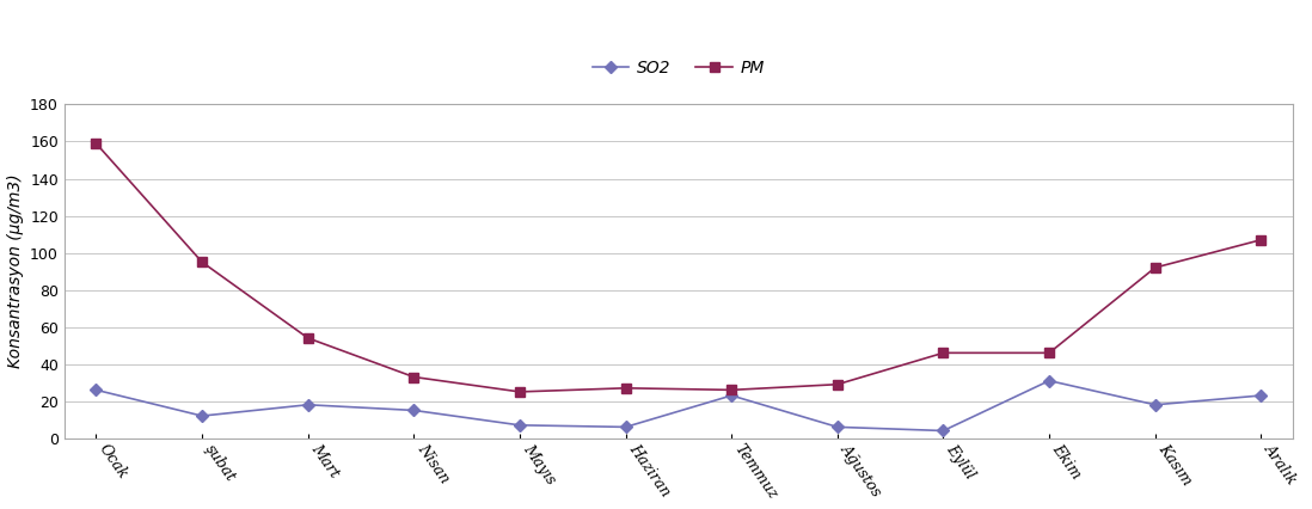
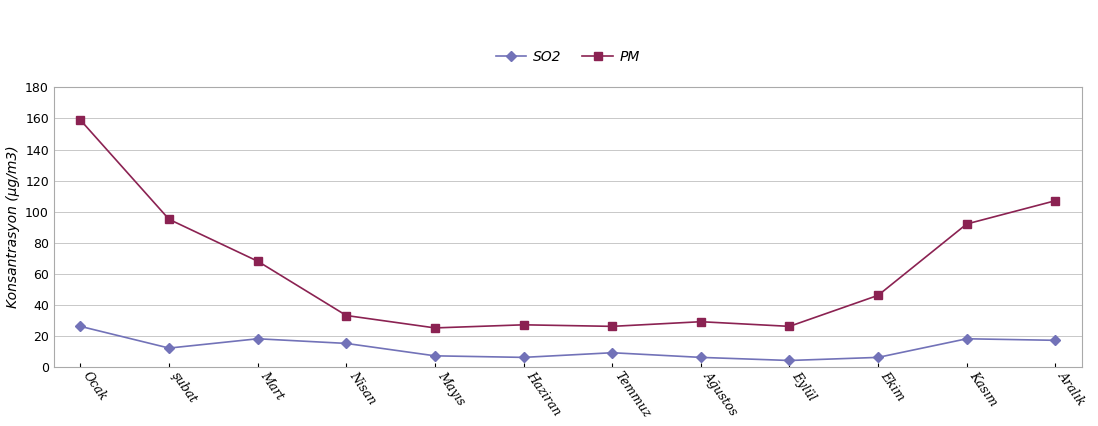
PM/Mart: 54 -> 68
SO2/Temmuz: 23 -> 9
PM/Eylül: 46 -> 26
SO2/Ekim: 31 -> 6
SO2/Aralık: 23 -> 17
